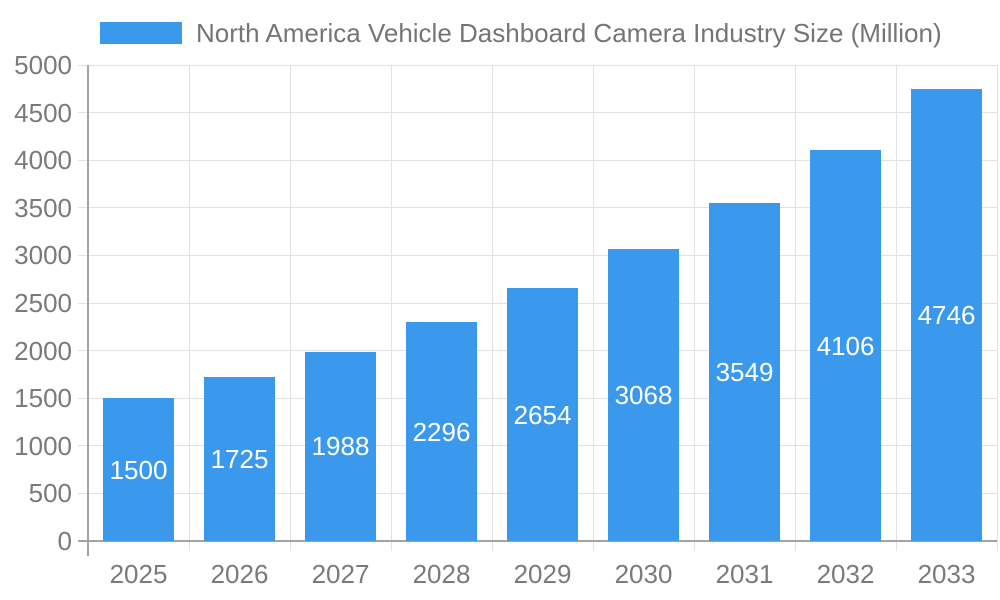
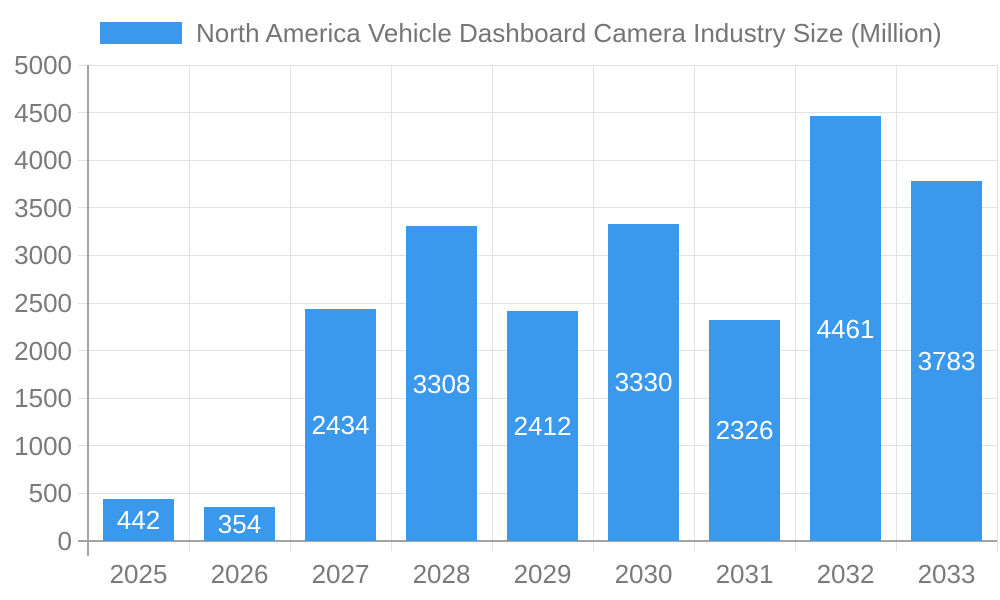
2025: 1500 -> 442
2026: 1725 -> 354
2027: 1988 -> 2434
2028: 2296 -> 3308
2029: 2654 -> 2412
2030: 3068 -> 3330
2031: 3549 -> 2326
2032: 4106 -> 4461
2033: 4746 -> 3783
